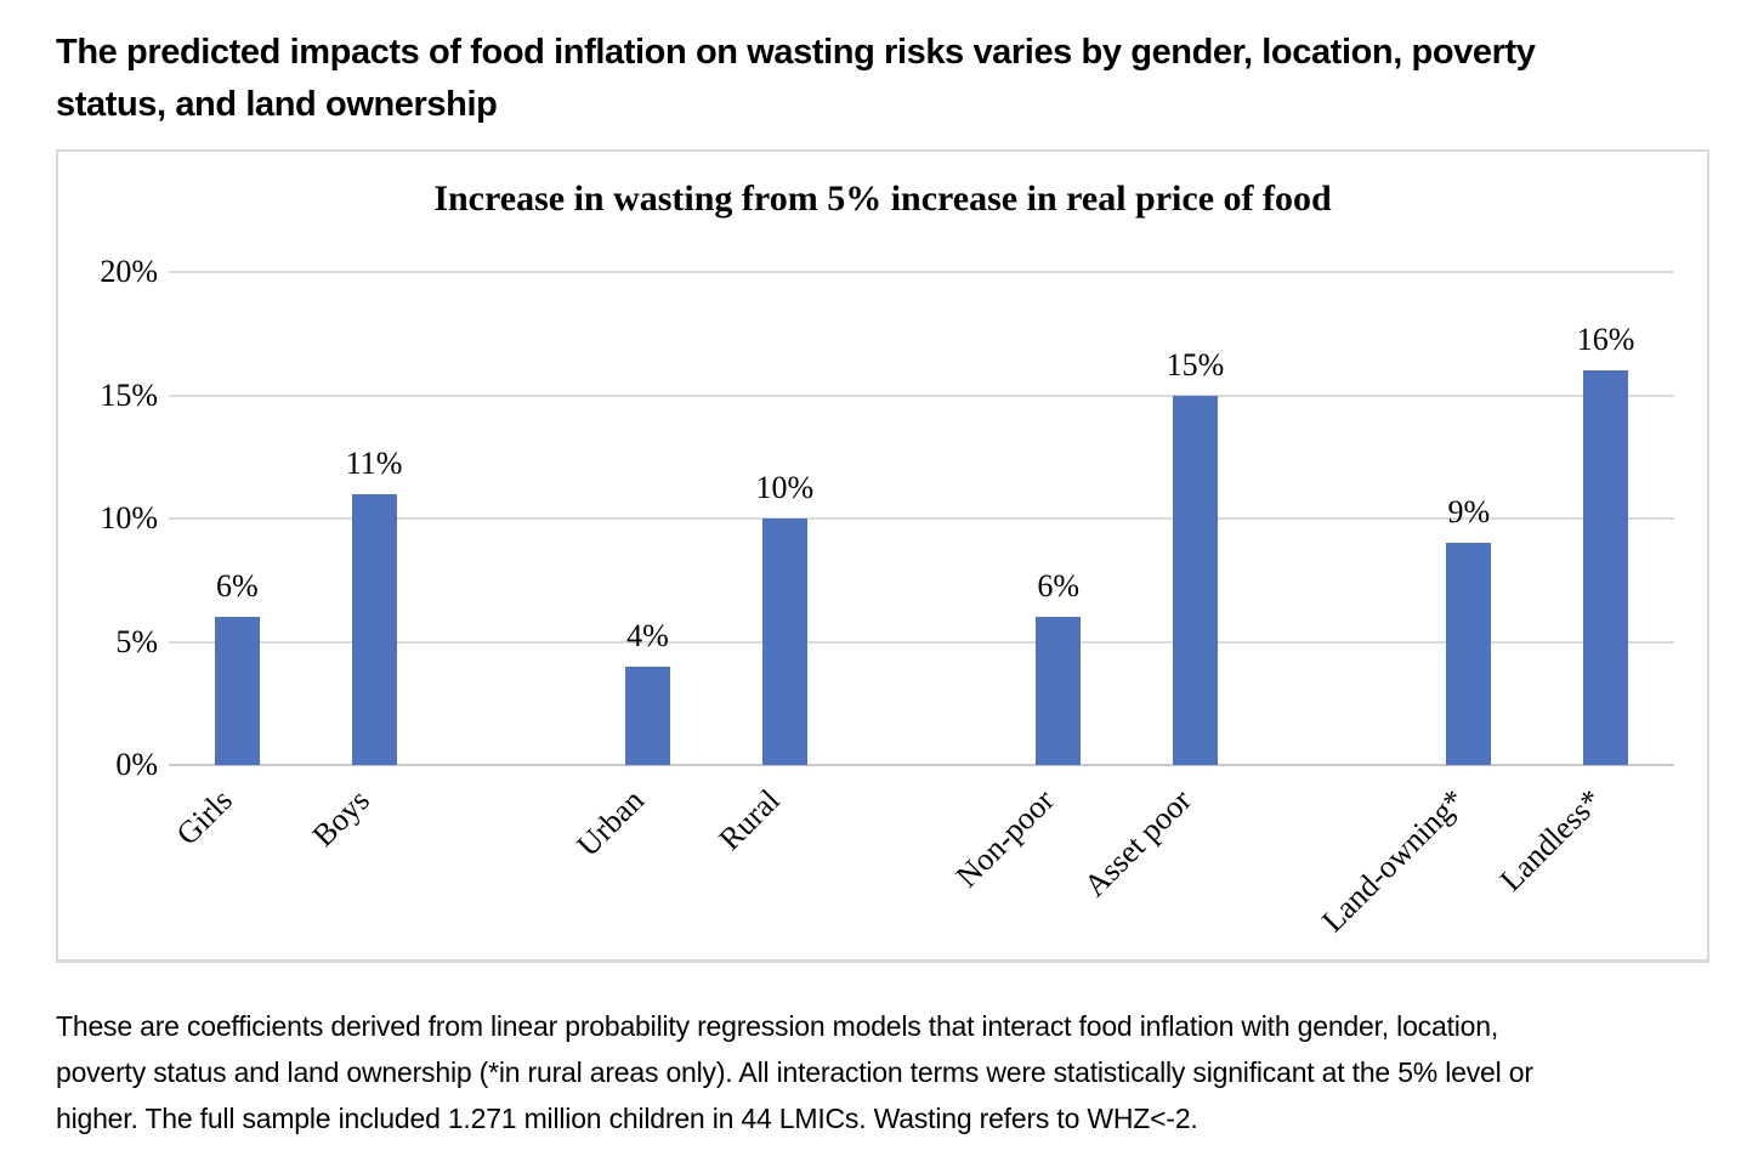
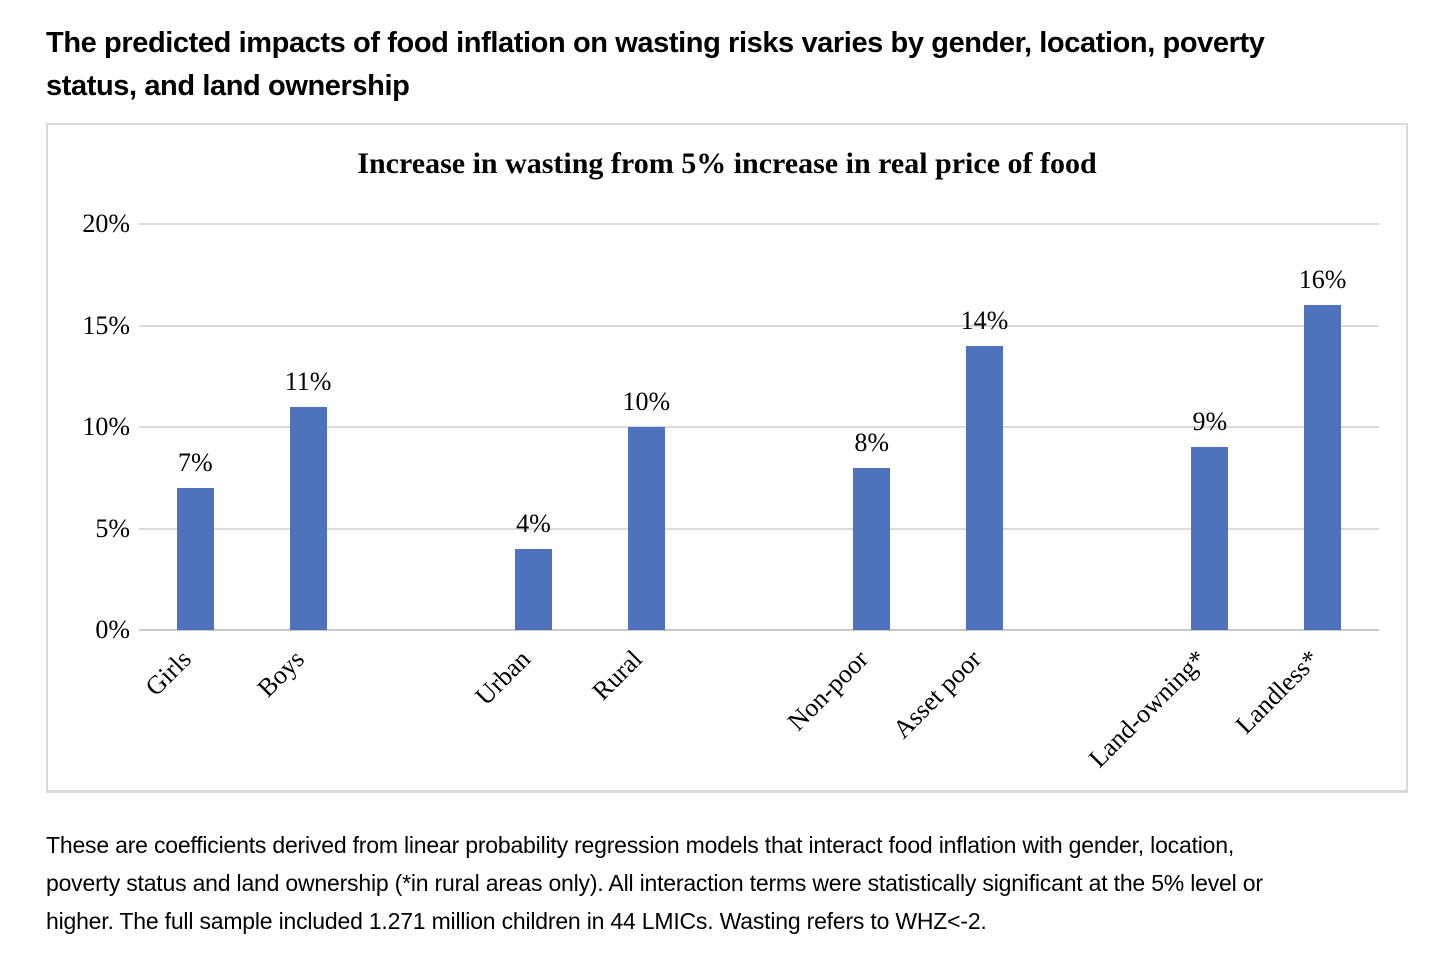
Girls: 6% -> 7%
Non-poor: 6% -> 8%
Asset poor: 15% -> 14%
